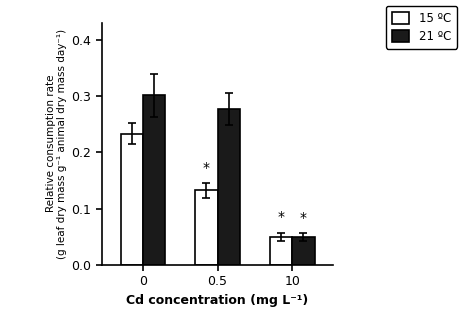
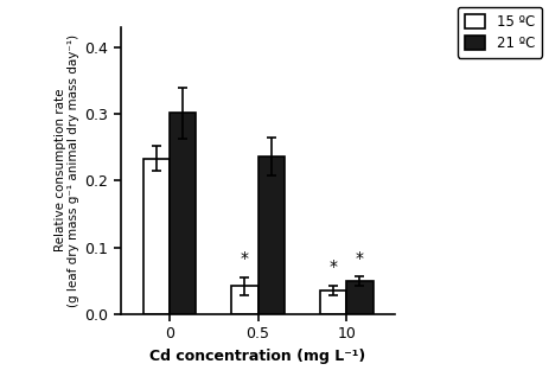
15 ºC/0.5: 0.132 -> 0.042
21 ºC/0.5: 0.277 -> 0.236
15 ºC/10: 0.050 -> 0.036
